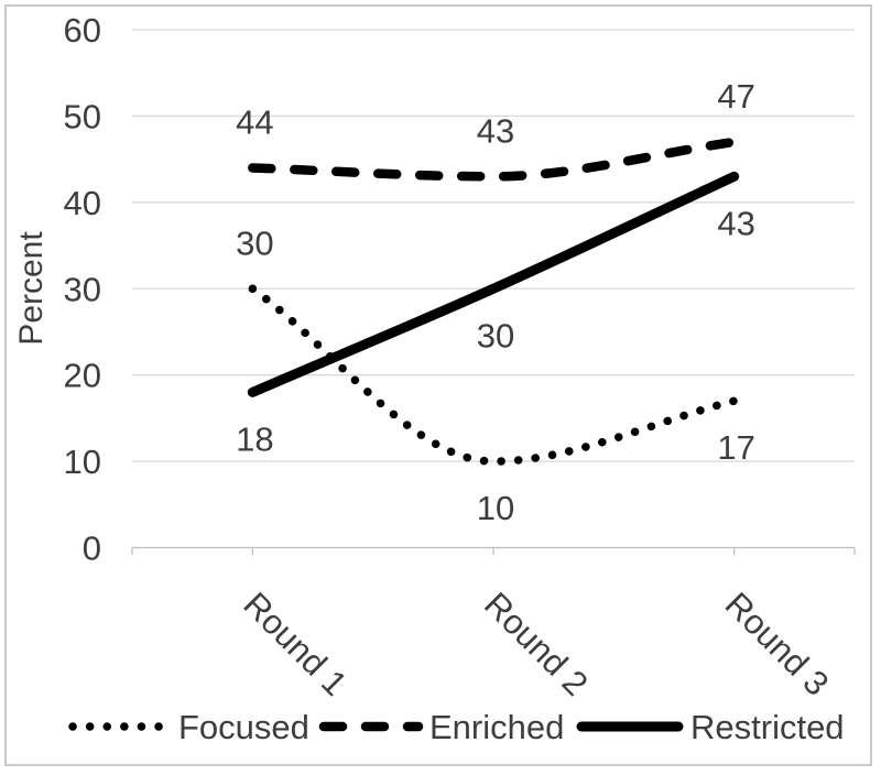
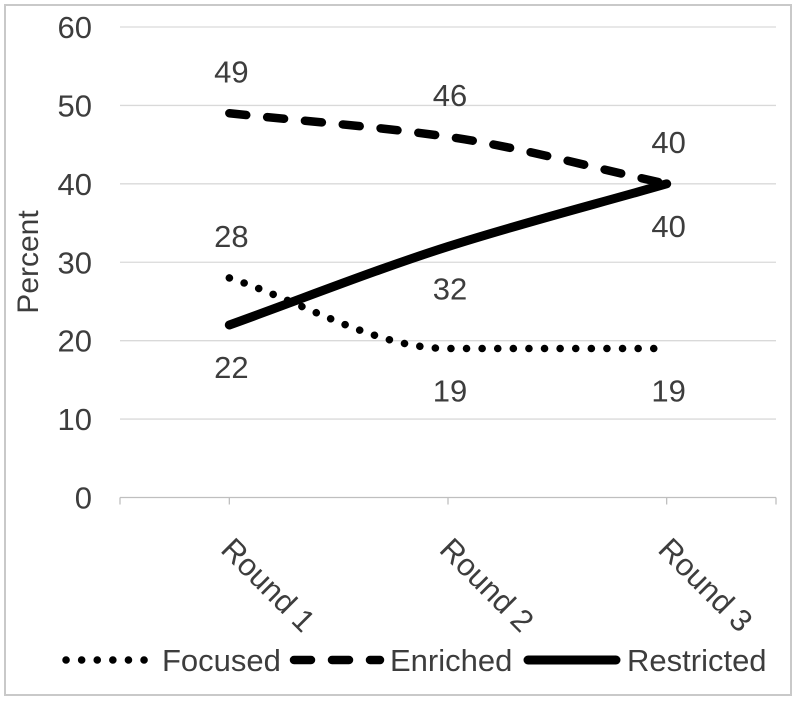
Focused/Round 1: 30 -> 28
Enriched/Round 1: 44 -> 49
Restricted/Round 1: 18 -> 22
Focused/Round 2: 10 -> 19
Enriched/Round 2: 43 -> 46
Restricted/Round 2: 30 -> 32
Focused/Round 3: 17 -> 19
Enriched/Round 3: 47 -> 40
Restricted/Round 3: 43 -> 40
